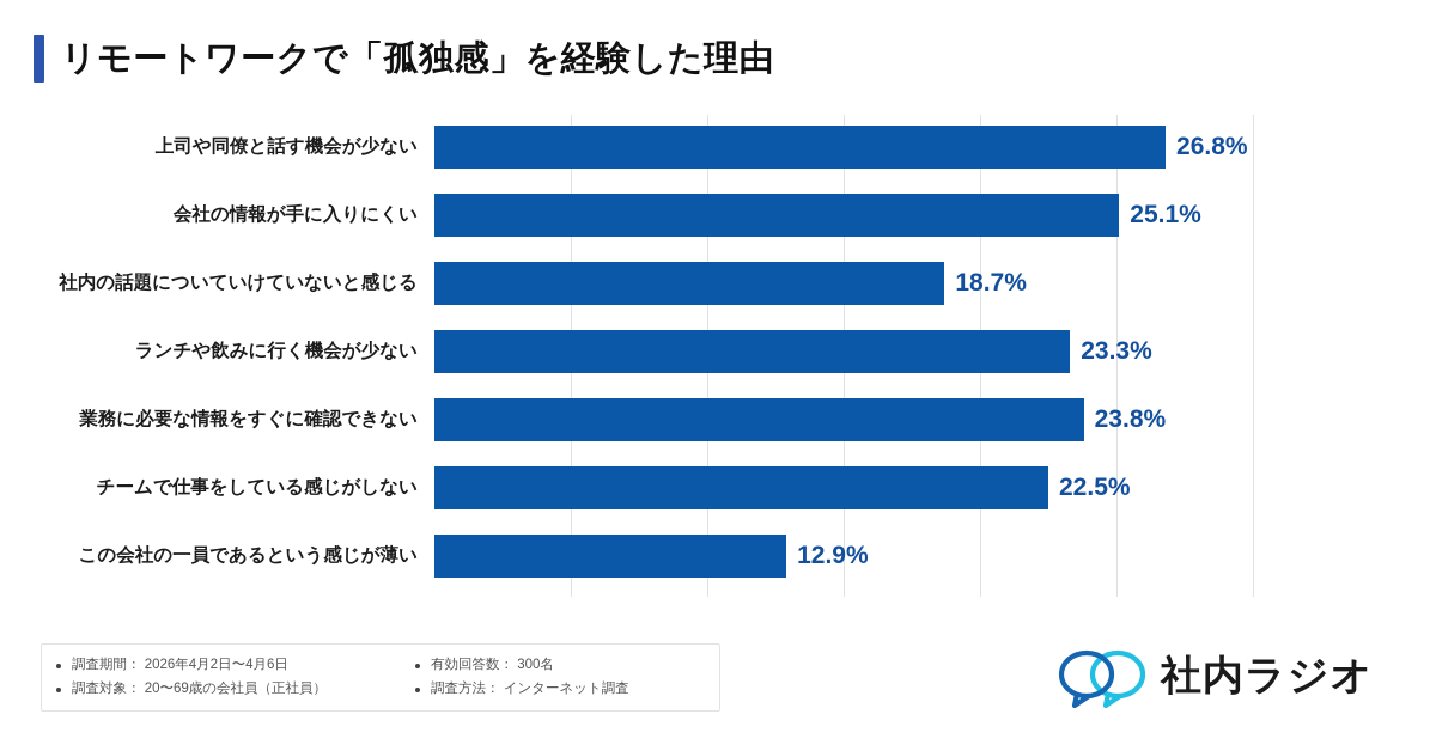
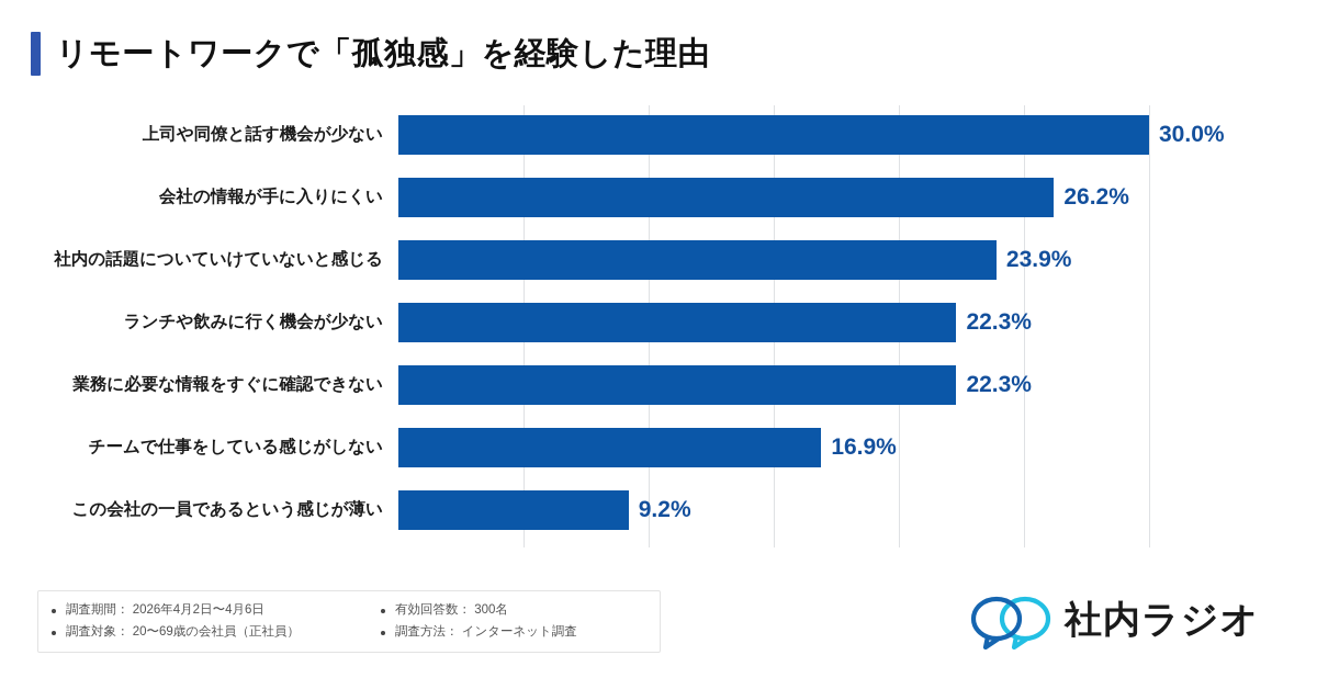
上司や同僚と話す機会が少ない: 26.8% -> 30.0%
会社の情報が手に入りにくい: 25.1% -> 26.2%
社内の話題についていけていないと感じる: 18.7% -> 23.9%
ランチや飲みに行く機会が少ない: 23.3% -> 22.3%
業務に必要な情報をすぐに確認できない: 23.8% -> 22.3%
チームで仕事をしている感じがしない: 22.5% -> 16.9%
この会社の一員であるという感じが薄い: 12.9% -> 9.2%
